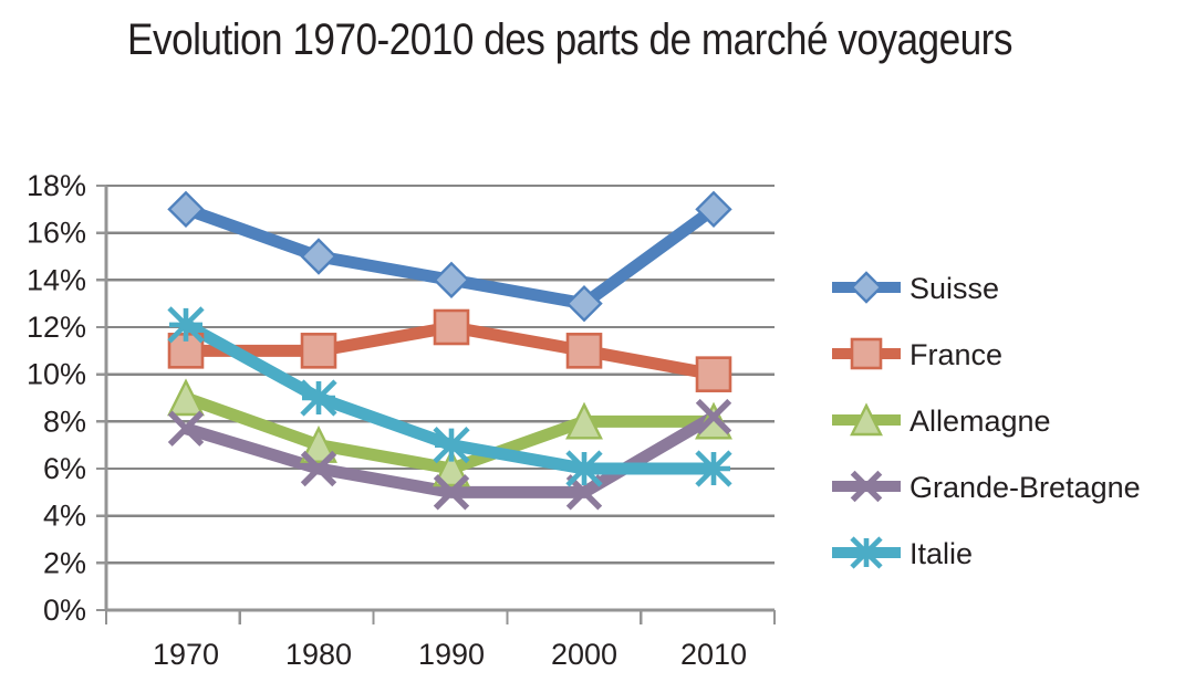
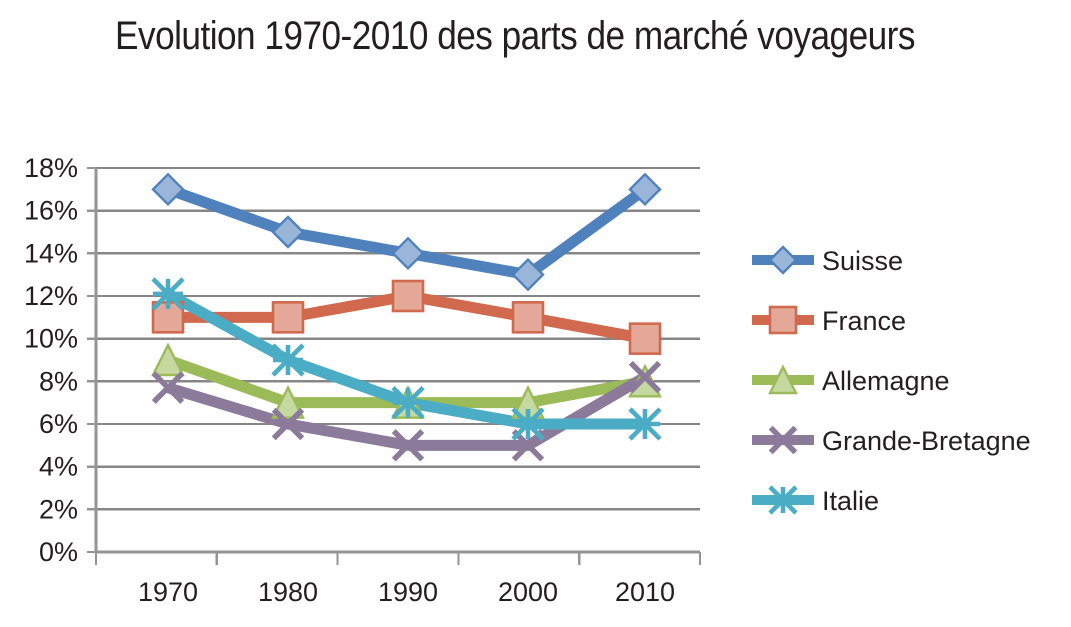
Allemagne/1990: 6% -> 7%
Allemagne/2000: 8% -> 7%
